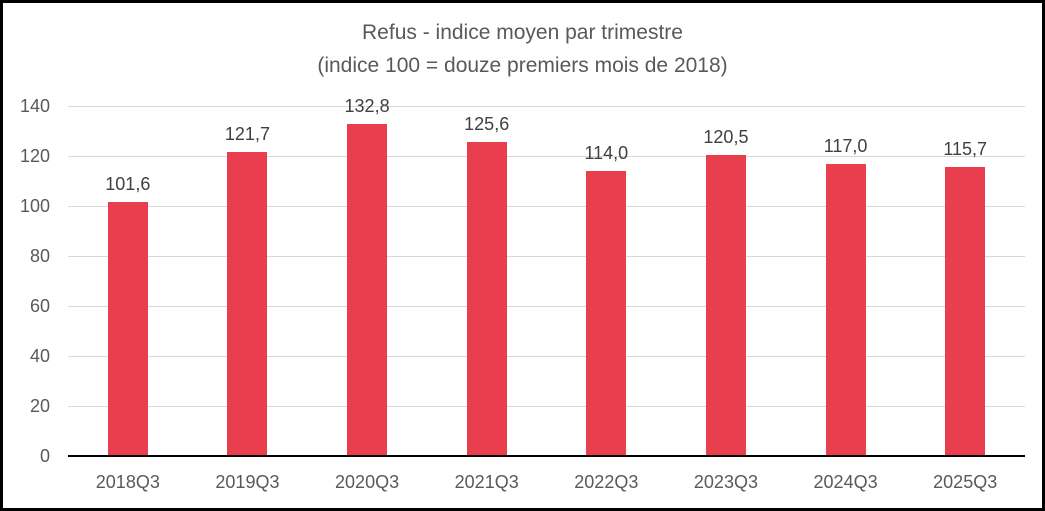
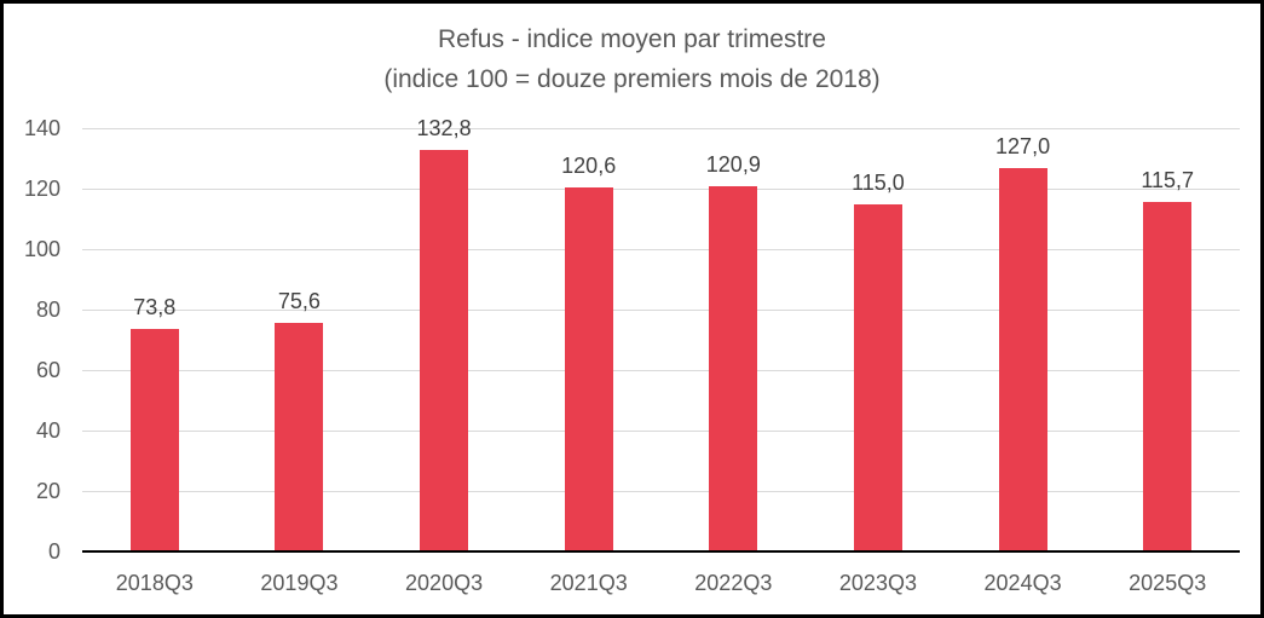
2018Q3: 101,6 -> 73,8
2019Q3: 121,7 -> 75,6
2021Q3: 125,6 -> 120,6
2022Q3: 114,0 -> 120,9
2023Q3: 120,5 -> 115,0
2024Q3: 117,0 -> 127,0
